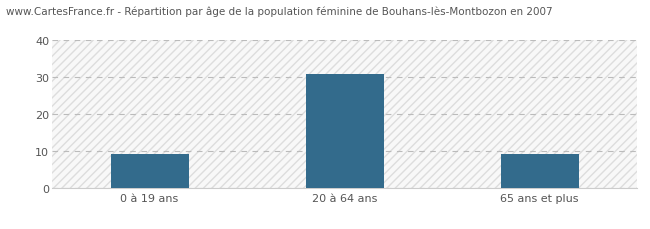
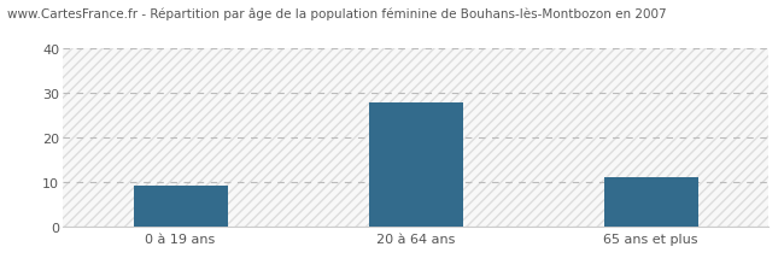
20 à 64 ans: 31 -> 28
65 ans et plus: 9 -> 11
